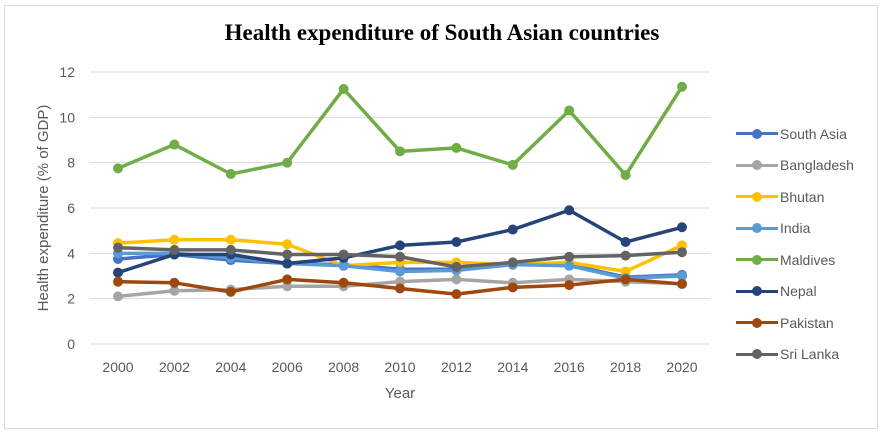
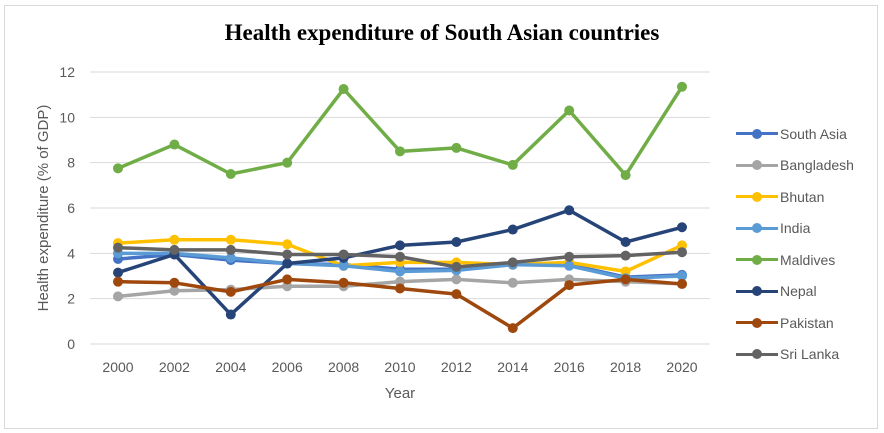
Nepal/2004: 4.0 -> 1.3
Pakistan/2014: 2.5 -> 0.7
